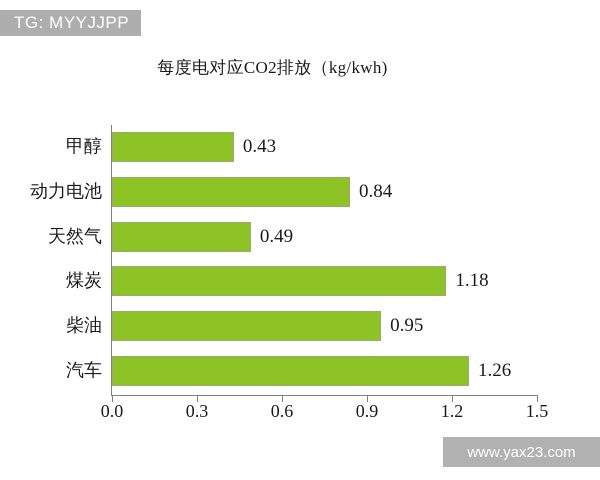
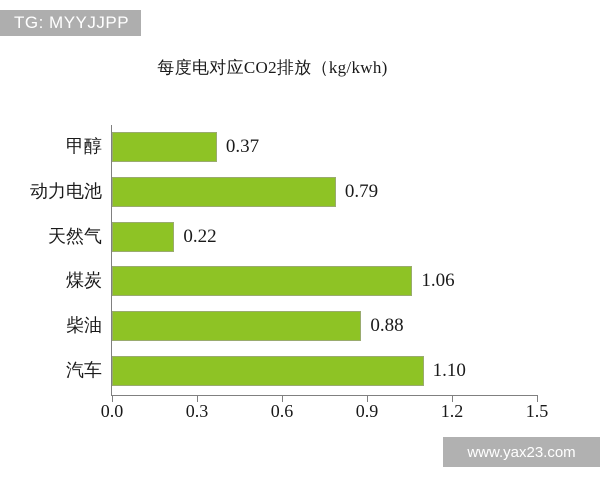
甲醇: 0.43 -> 0.37
动力电池: 0.84 -> 0.79
天然气: 0.49 -> 0.22
煤炭: 1.18 -> 1.06
柴油: 0.95 -> 0.88
汽车: 1.26 -> 1.10
